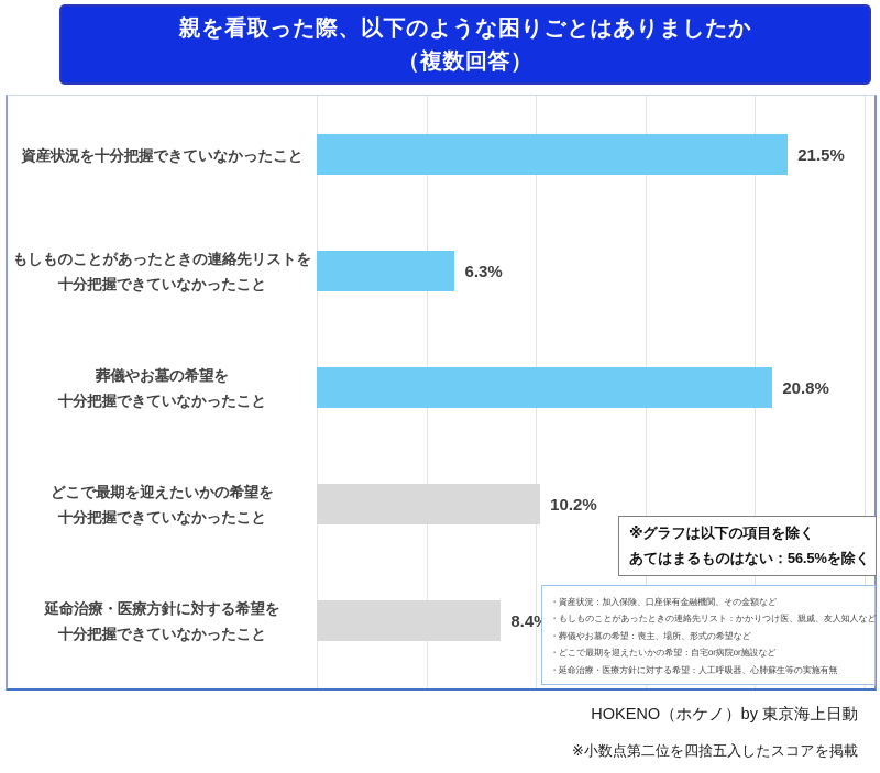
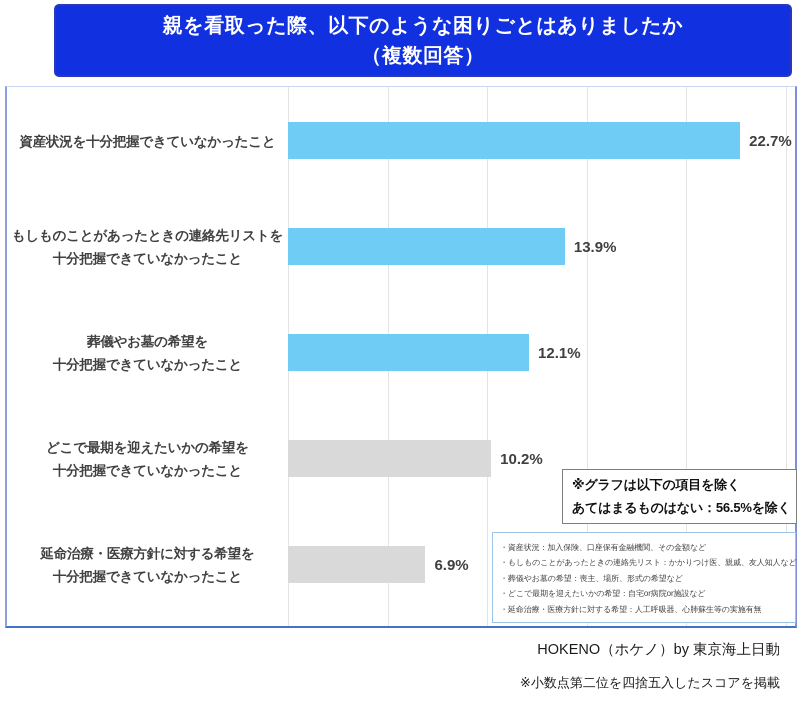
資産状況を十分把握できていなかったこと: 21.5% -> 22.7%
もしものことがあったときの連絡先リストを十分把握できていなかったこと: 6.3% -> 13.9%
葬儀やお墓の希望を十分把握できていなかったこと: 20.8% -> 12.1%
延命治療・医療方針に対する希望を十分把握できていなかったこと: 8.4% -> 6.9%
